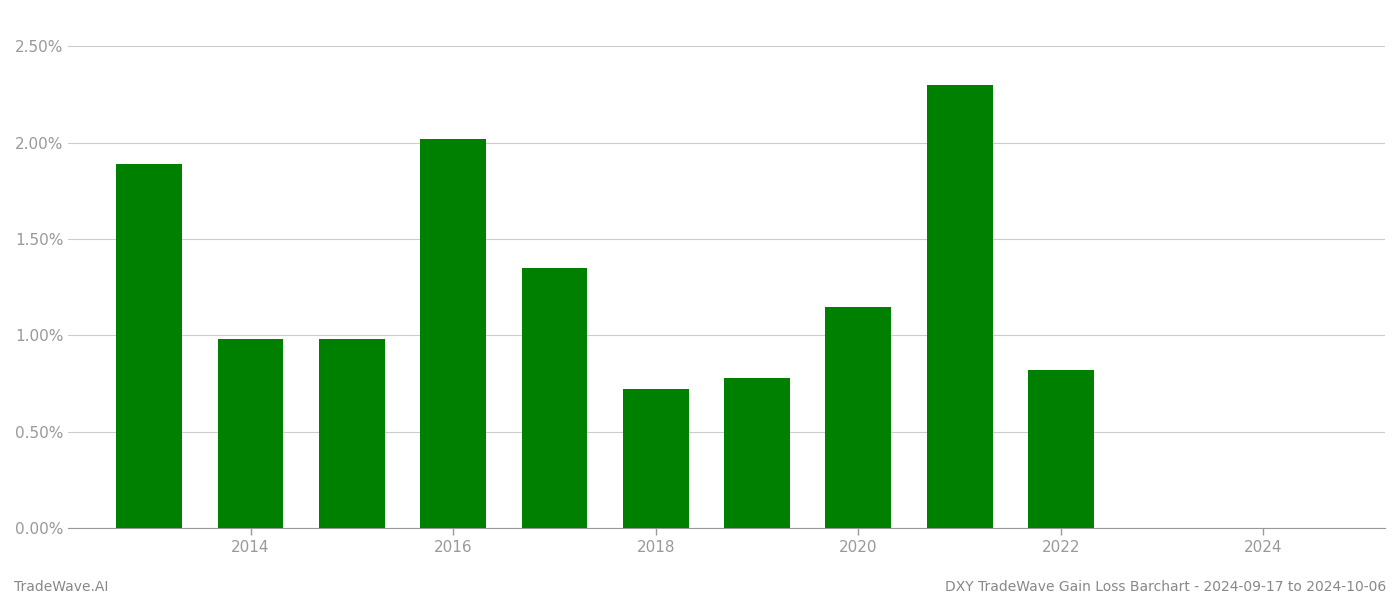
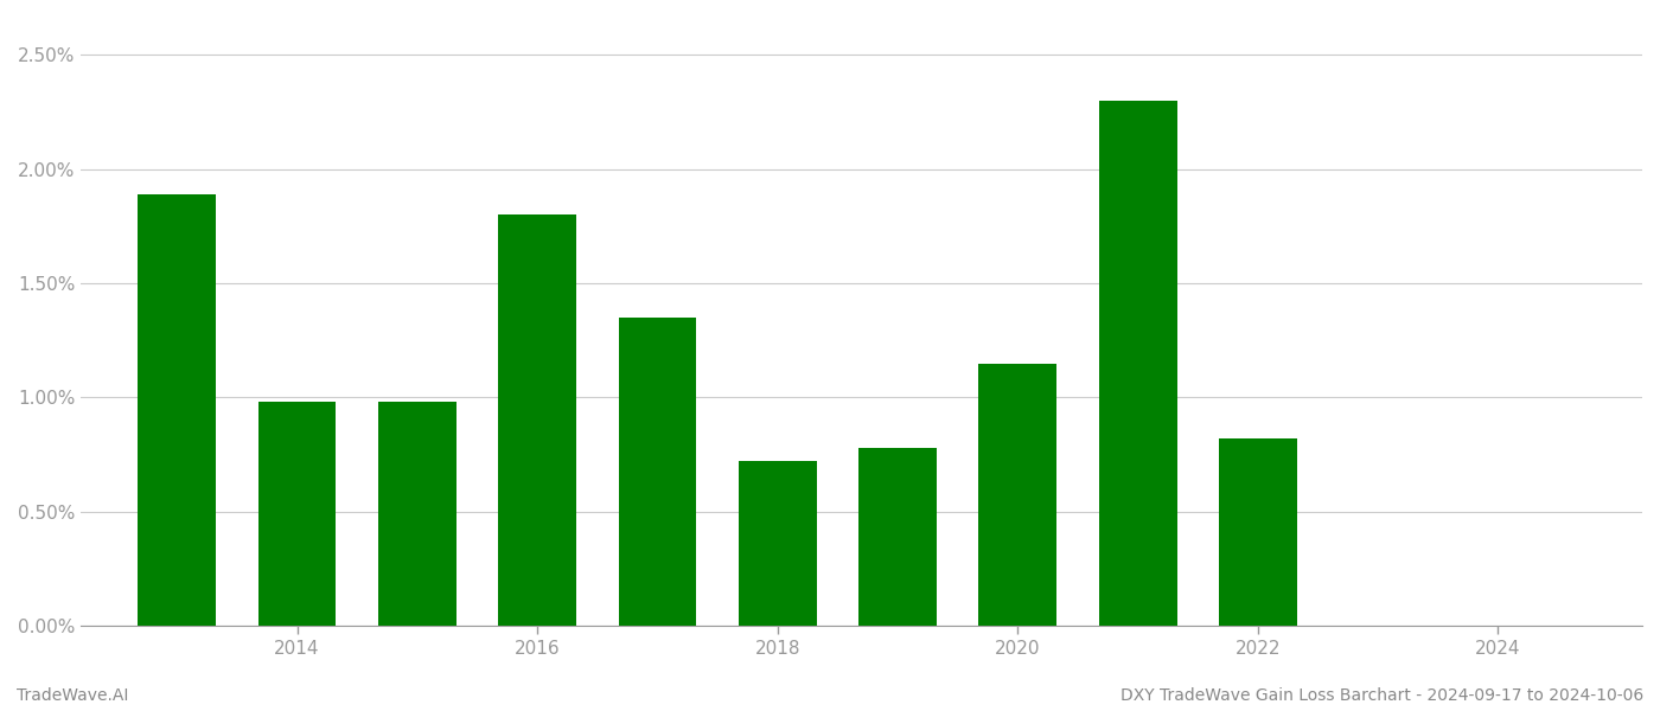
2016: 2.02% -> 1.80%
